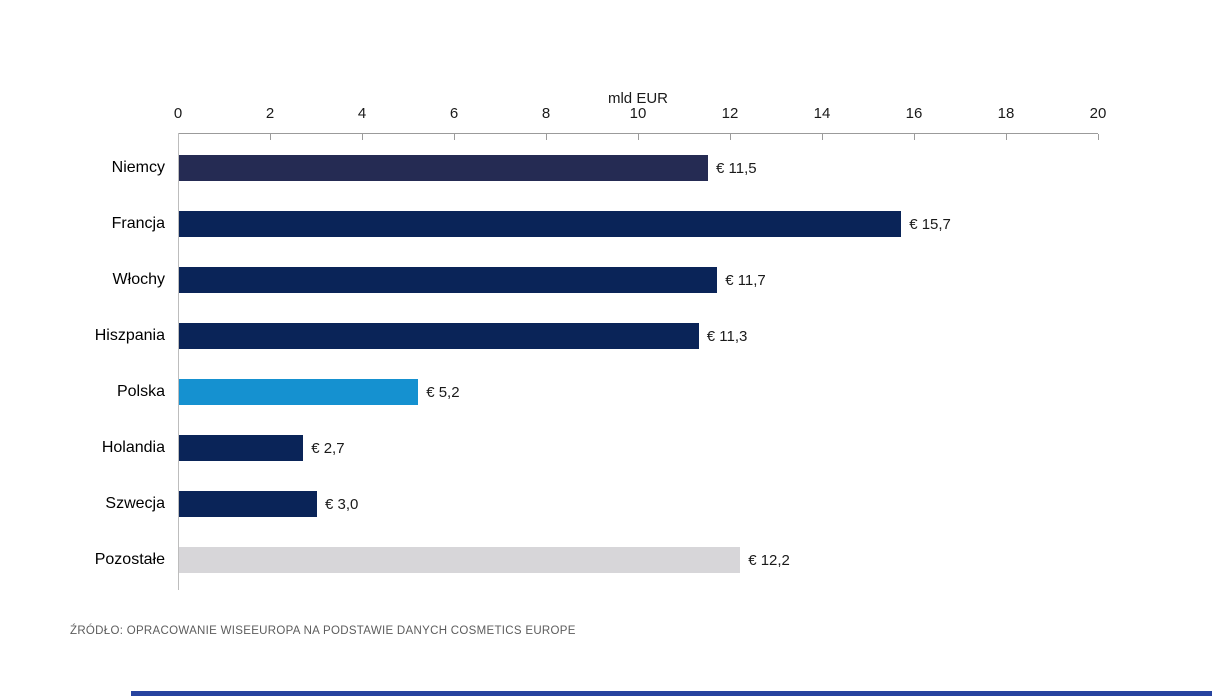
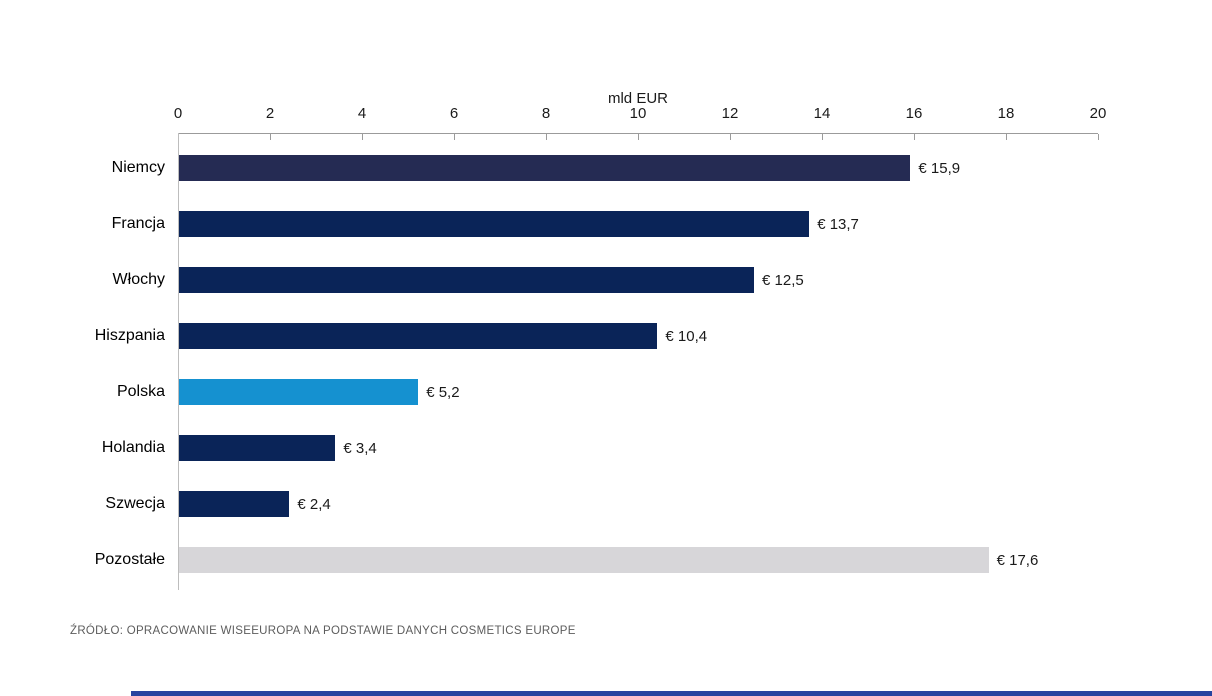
Niemcy: 11,5 -> 15,9
Francja: 15,7 -> 13,7
Włochy: 11,7 -> 12,5
Hiszpania: 11,3 -> 10,4
Holandia: 2,7 -> 3,4
Szwecja: 3,0 -> 2,4
Pozostałe: 12,2 -> 17,6
